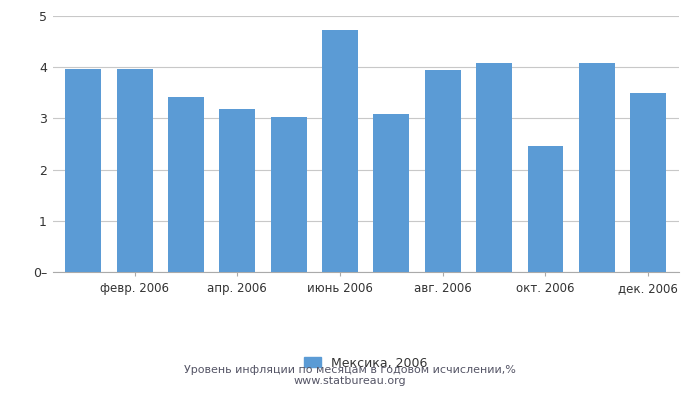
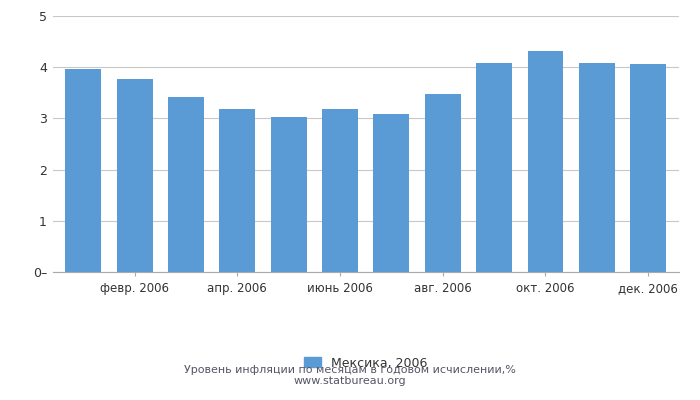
февр. 2006: 3.96 -> 3.76
июнь 2006: 4.72 -> 3.18
авг. 2006: 3.94 -> 3.48
окт. 2006: 2.46 -> 4.32
дек. 2006: 3.50 -> 4.07
